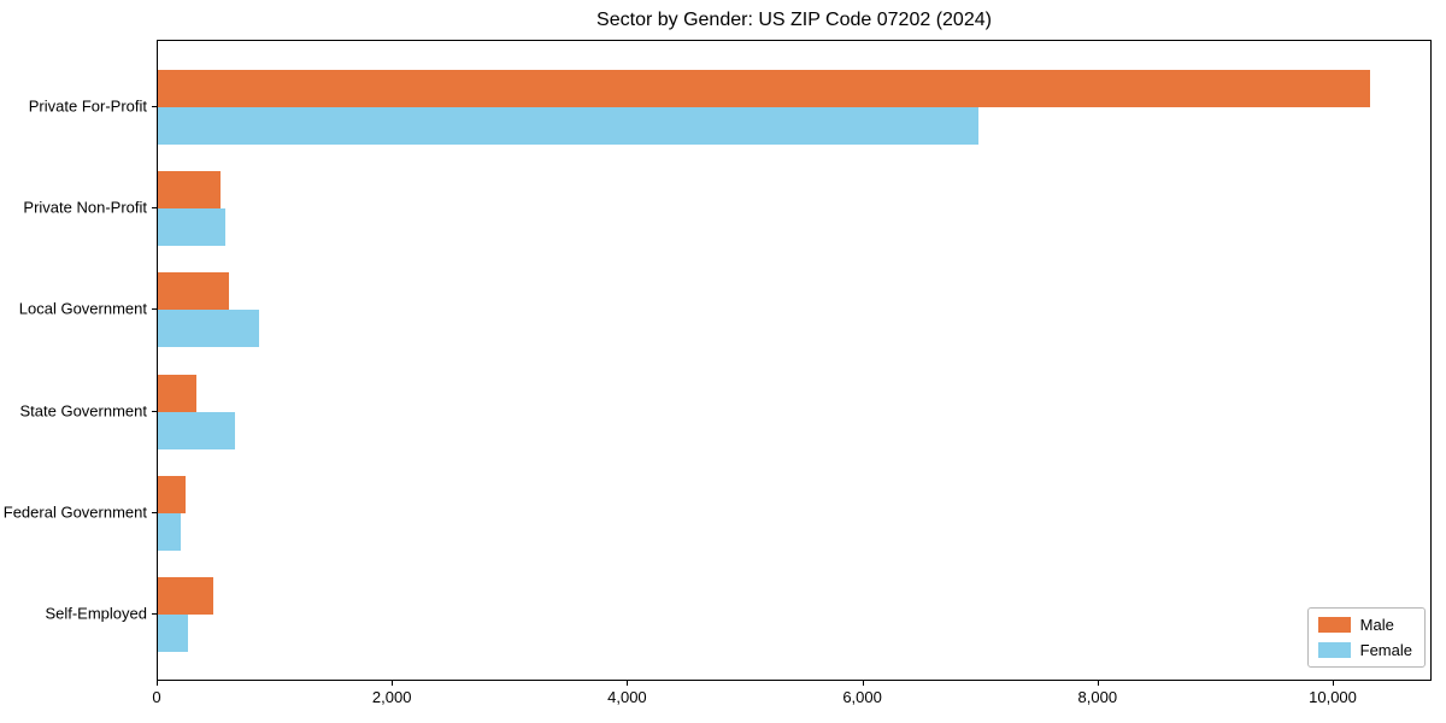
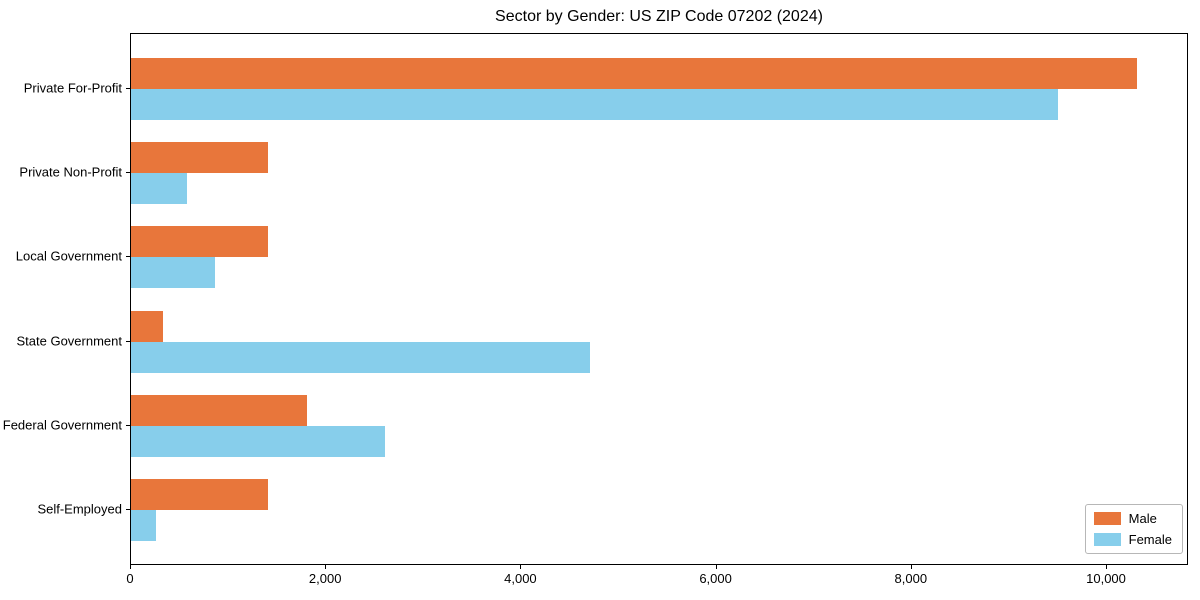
Female/Private For-Profit: 7000 -> 9500
Male/Private Non-Profit: 500 -> 1400
Male/Local Government: 600 -> 1400
Female/State Government: 700 -> 4700
Male/Federal Government: 200 -> 1800
Female/Federal Government: 200 -> 2600
Male/Self-Employed: 500 -> 1400
